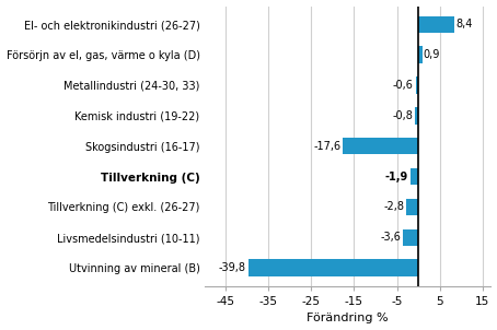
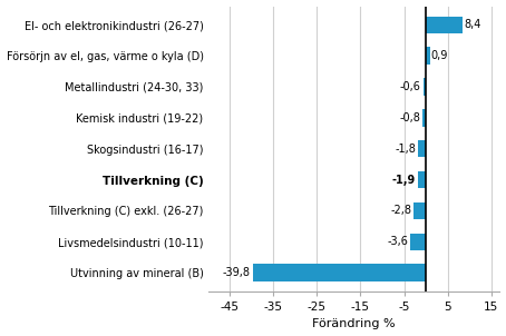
Skogsindustri (16-17): -17,6 -> -1,8
